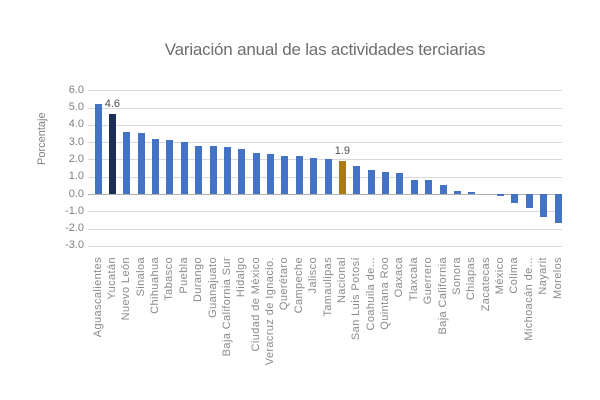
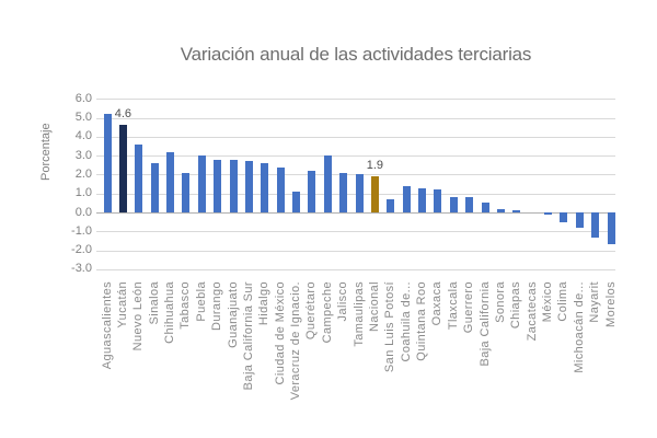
Sinaloa: 3.5 -> 2.6
Tabasco: 3.1 -> 2.1
Veracruz de Ignacio.: 2.3 -> 1.1
Campeche: 2.2 -> 3.0
San Luis Potosí: 1.6 -> 0.7
